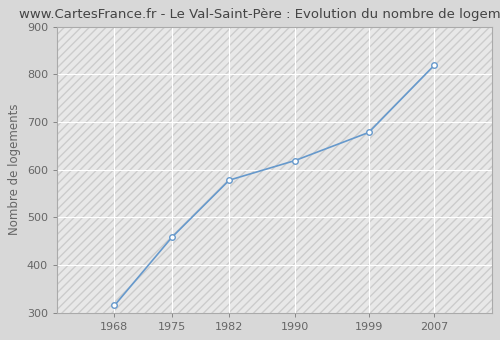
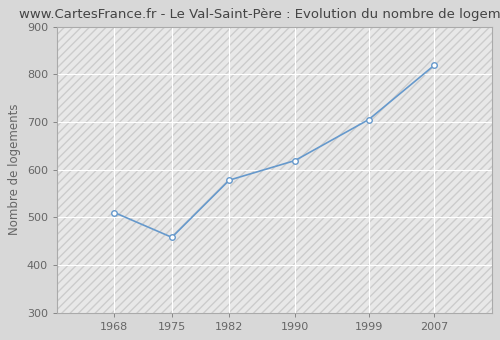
1968: 315 -> 510
1999: 678 -> 705
